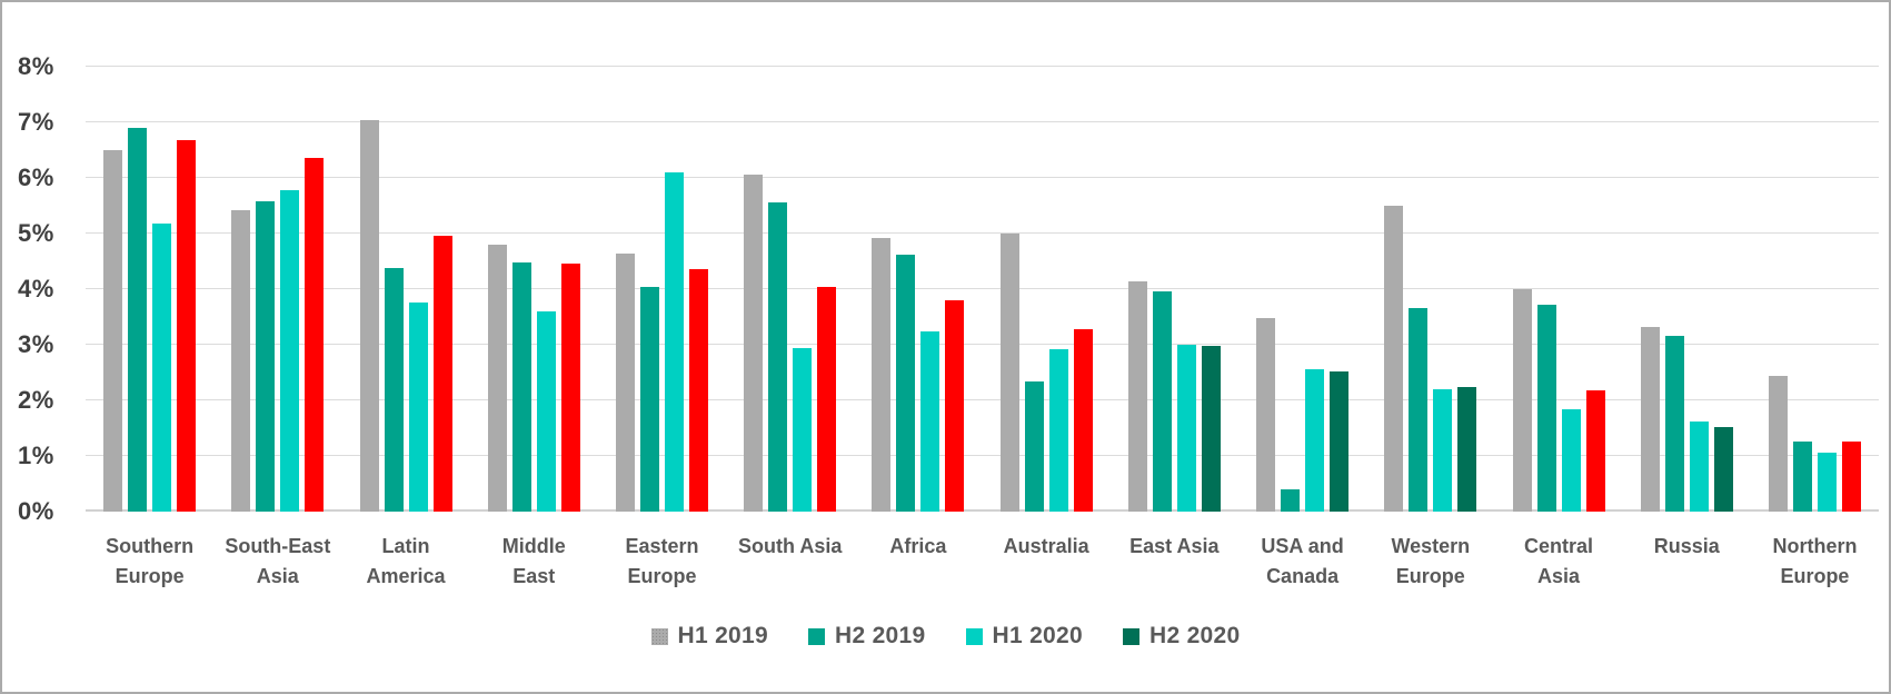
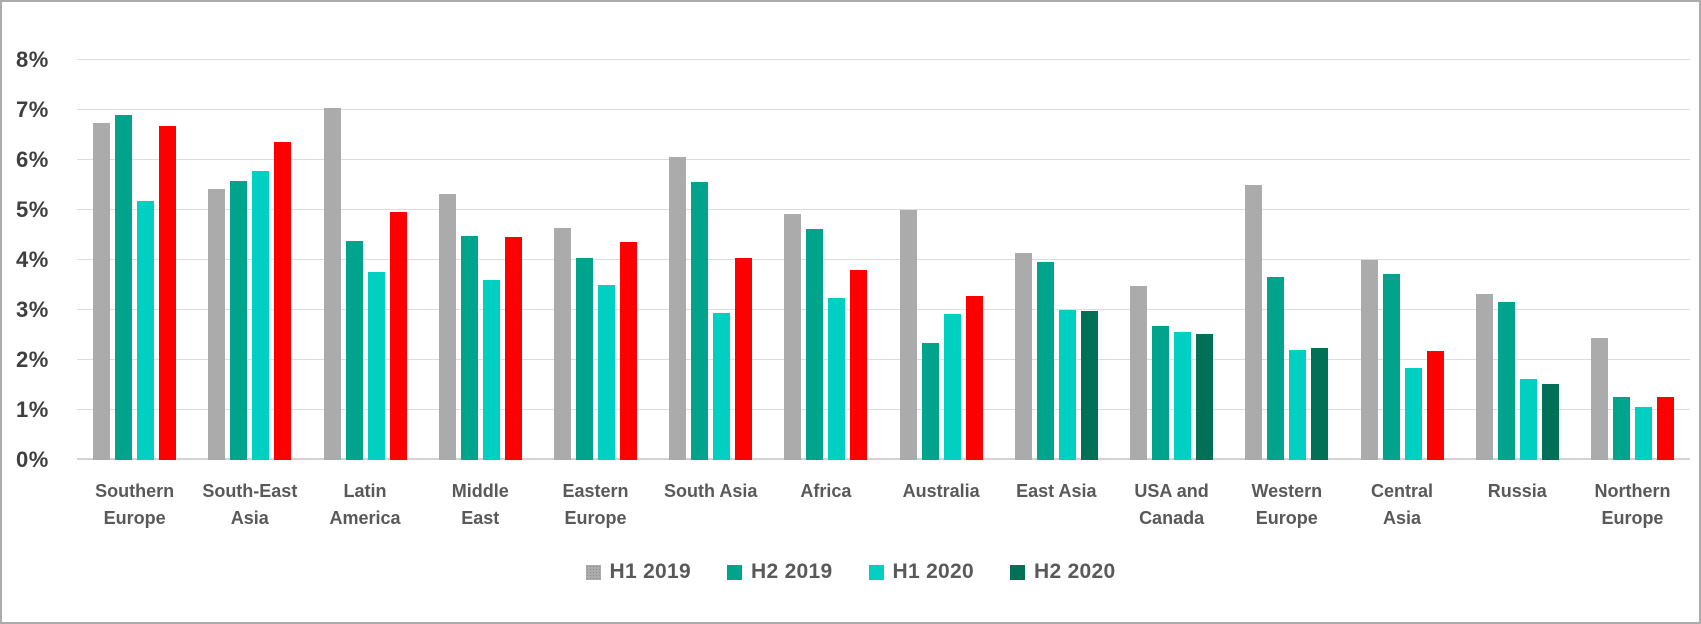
H1 2019/Southern Europe: 6.5% -> 6.7%
H1 2019/Middle East: 4.8% -> 5.3%
H1 2020/Eastern Europe: 6.1% -> 3.5%
H2 2019/USA and Canada: 0.4% -> 2.7%
